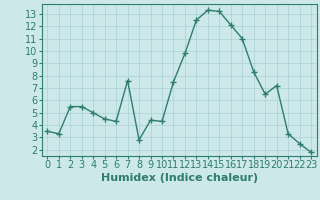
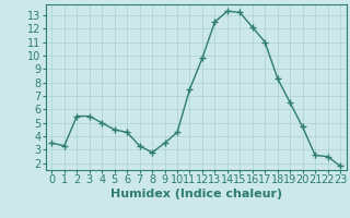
7: 7.6 -> 3.3
9: 4.4 -> 3.5
20: 7.2 -> 4.7
21: 3.3 -> 2.6
